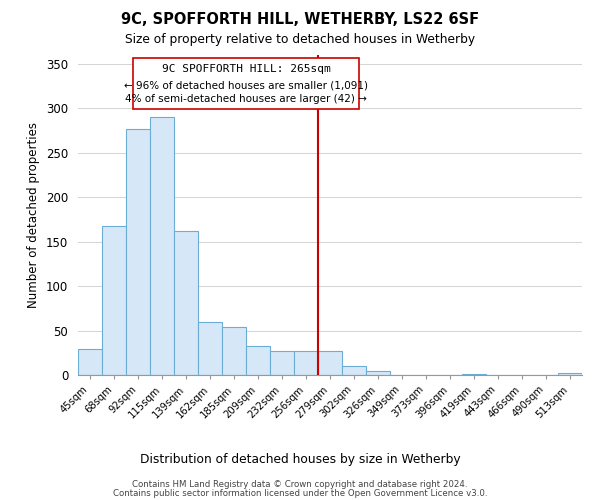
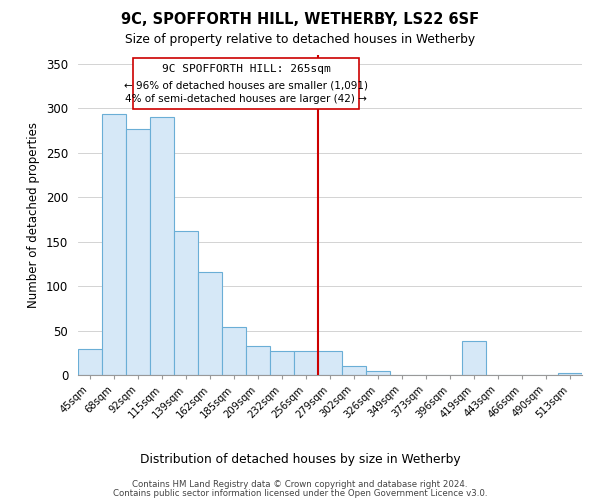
68sqm: 168 -> 294
162sqm: 60 -> 116
419sqm: 1 -> 38
